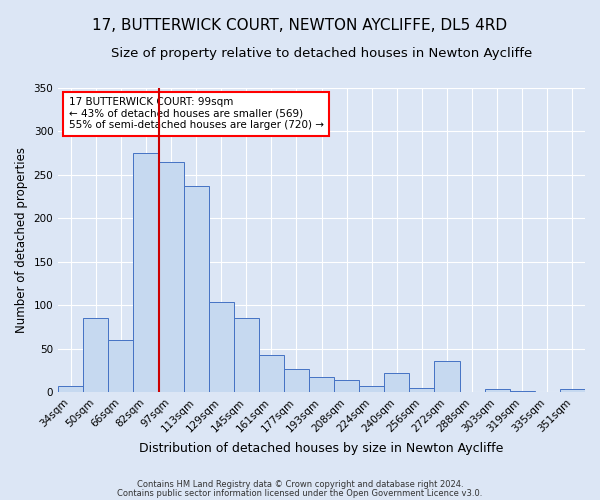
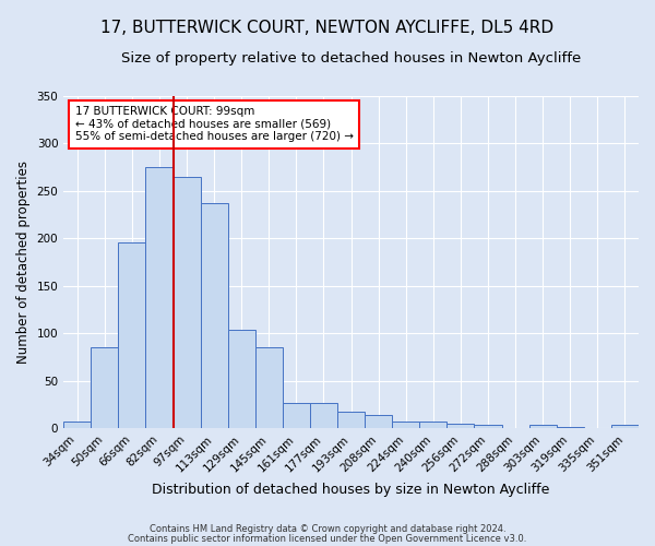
66sqm: 60 -> 196
161sqm: 42 -> 26
240sqm: 22 -> 7
272sqm: 36 -> 3
